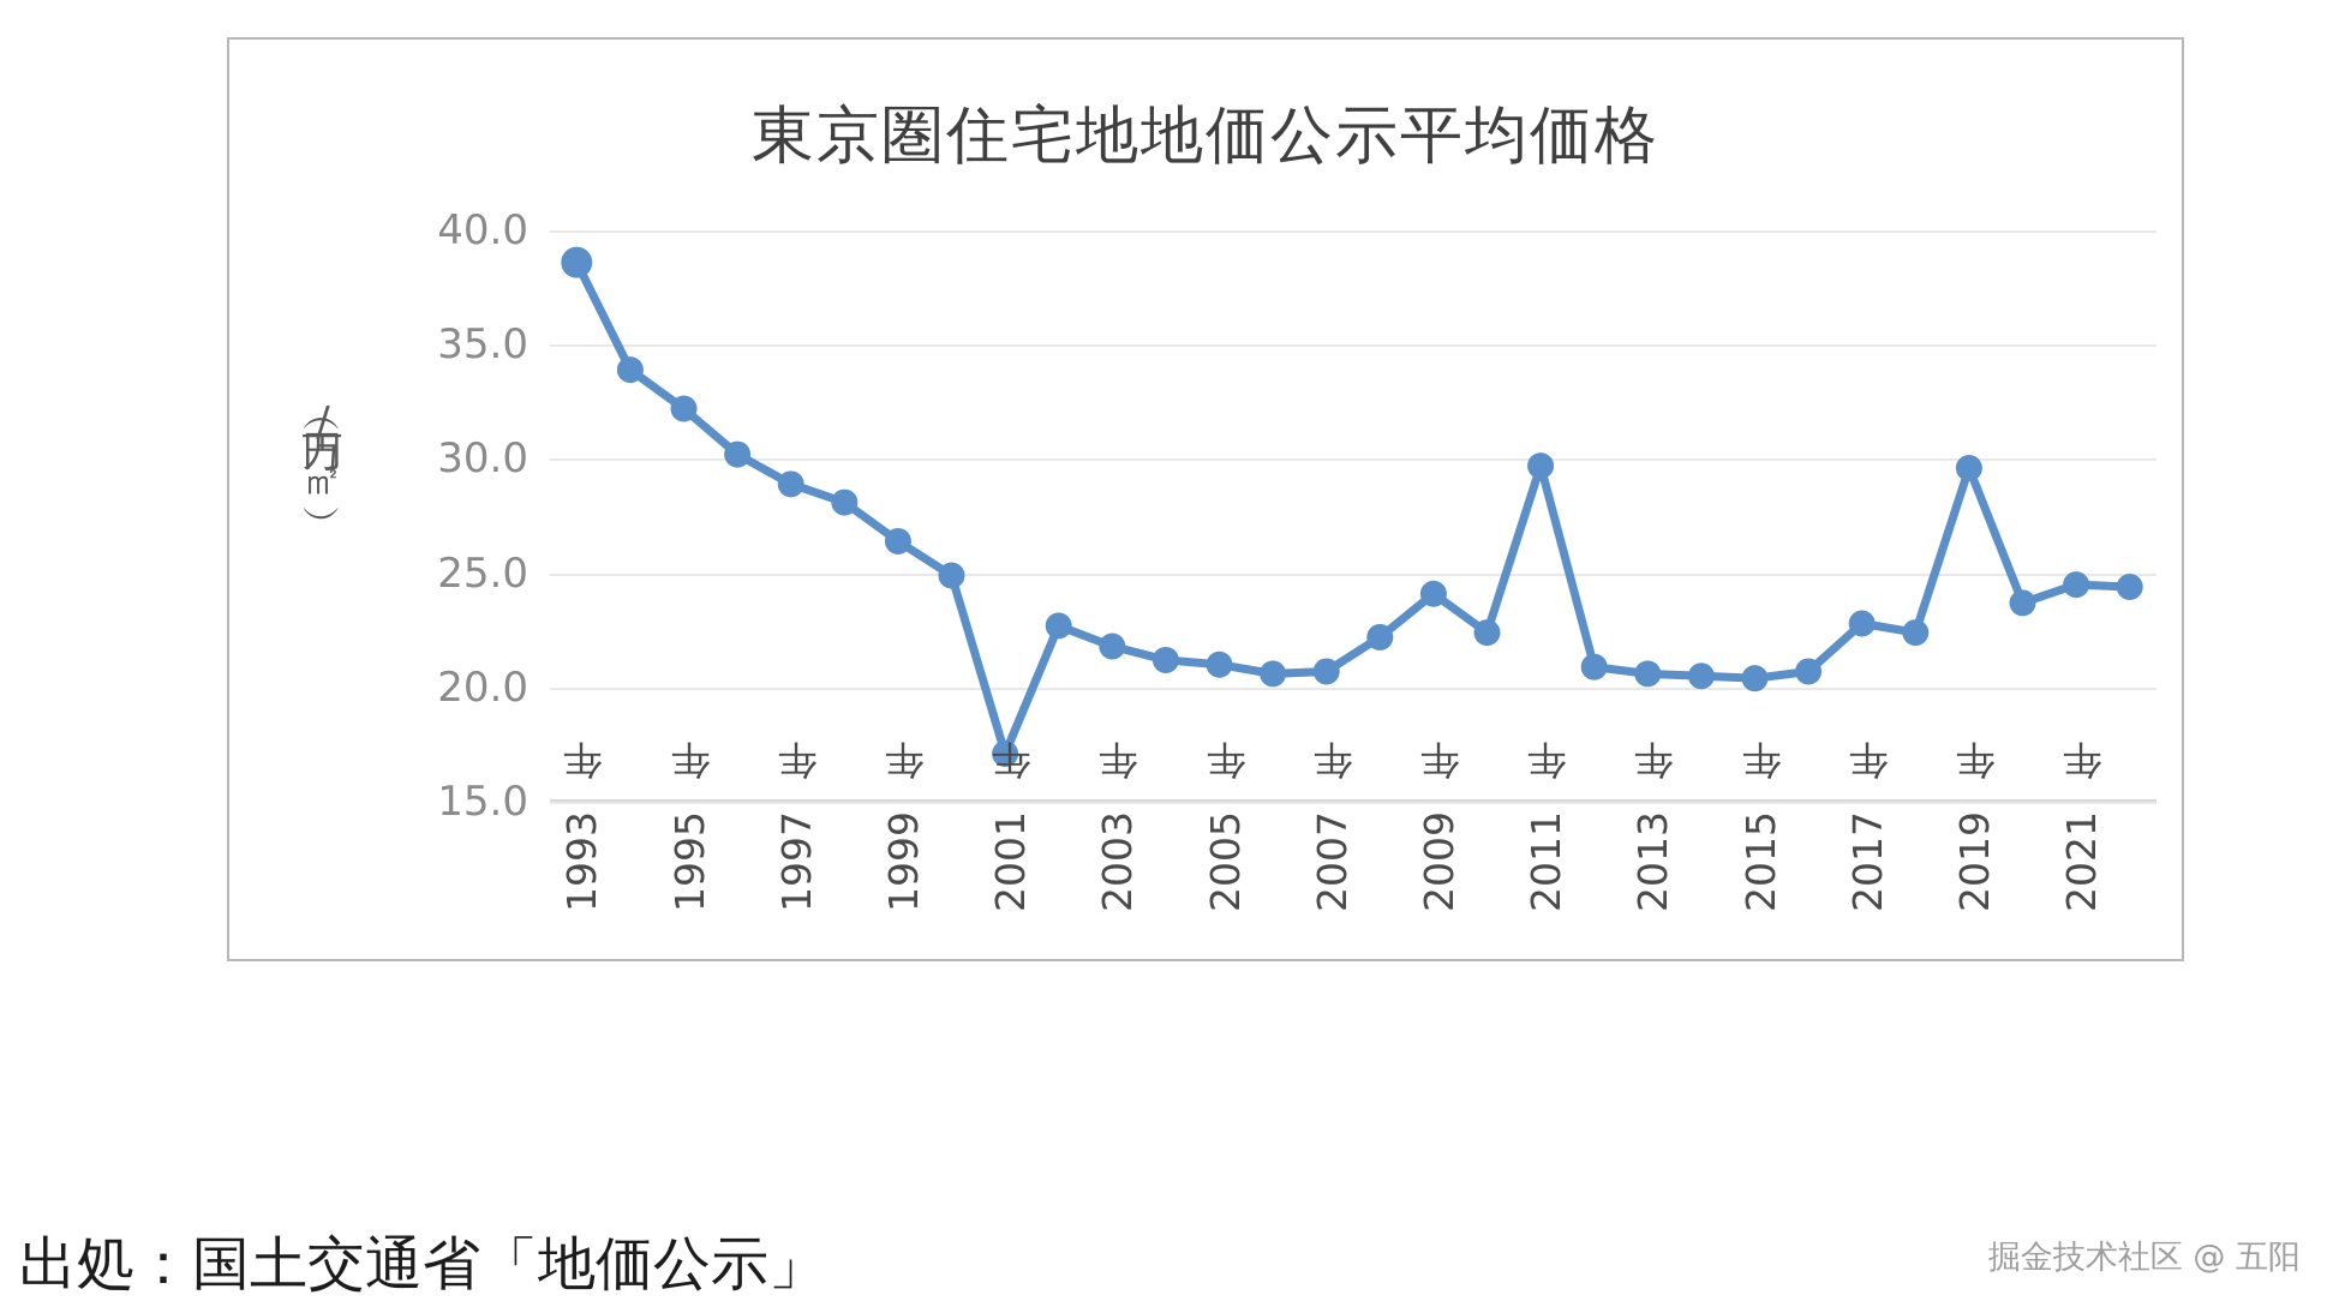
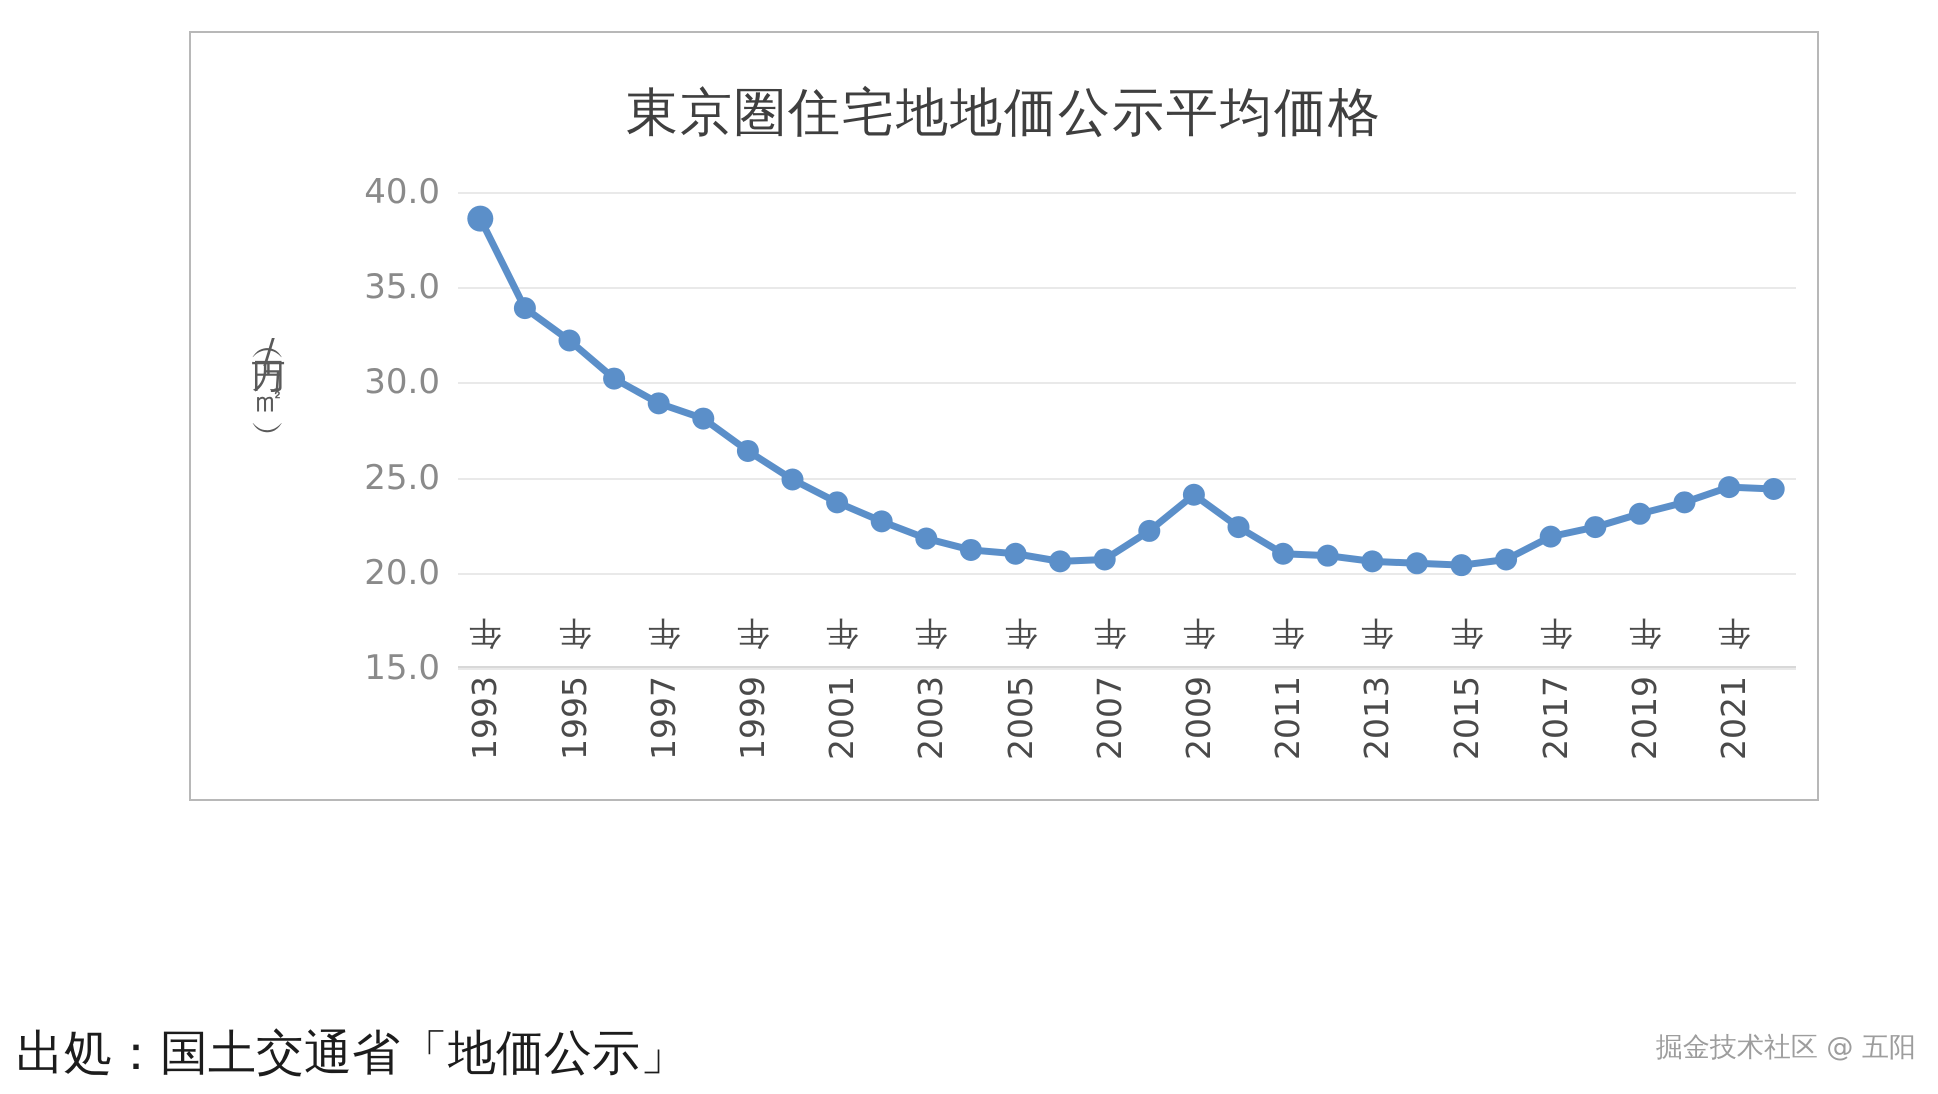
2001年: 17.1 -> 23.7
2011年: 29.7 -> 21.0
2017年: 22.8 -> 21.9
2019年: 29.6 -> 23.1
